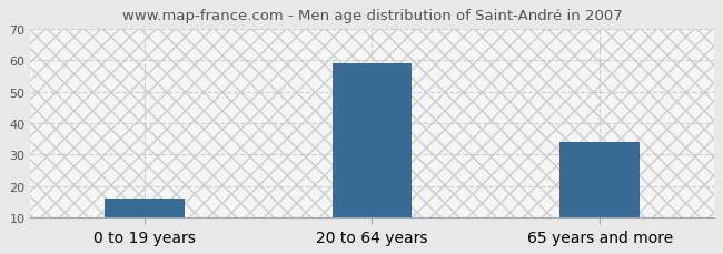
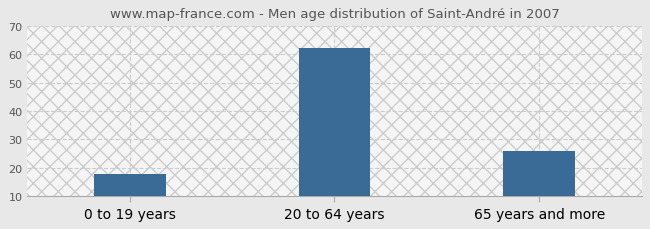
0 to 19 years: 16 -> 18
20 to 64 years: 59 -> 62
65 years and more: 34 -> 26
